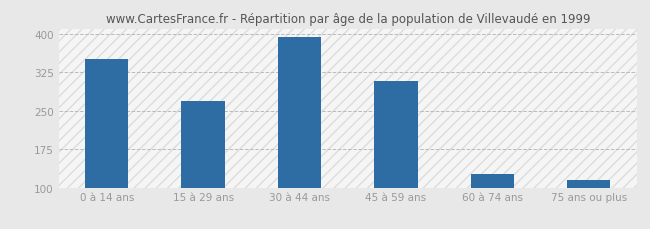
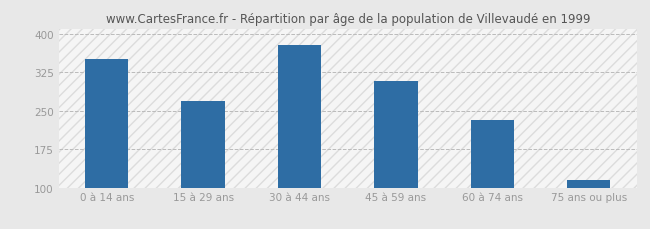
30 à 44 ans: 395 -> 378
60 à 74 ans: 127 -> 232
